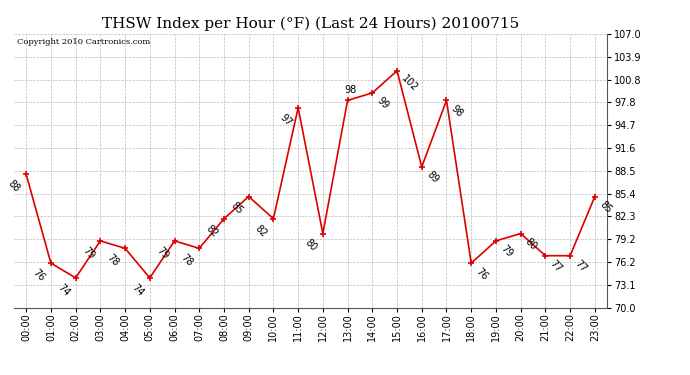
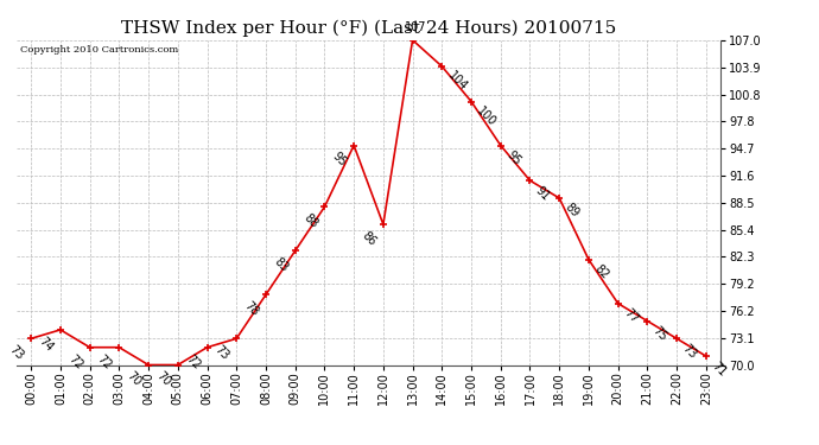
00:00: 88 -> 73
01:00: 76 -> 74
02:00: 74 -> 72
03:00: 79 -> 72
04:00: 78 -> 70
05:00: 74 -> 70
06:00: 79 -> 72
07:00: 78 -> 73
08:00: 82 -> 78
09:00: 85 -> 83
10:00: 82 -> 88
11:00: 97 -> 95
12:00: 80 -> 86
13:00: 98 -> 107
14:00: 99 -> 104
15:00: 102 -> 100
16:00: 89 -> 95
17:00: 98 -> 91
18:00: 76 -> 89
19:00: 79 -> 82
20:00: 80 -> 77
21:00: 77 -> 75
22:00: 77 -> 73
23:00: 85 -> 71
